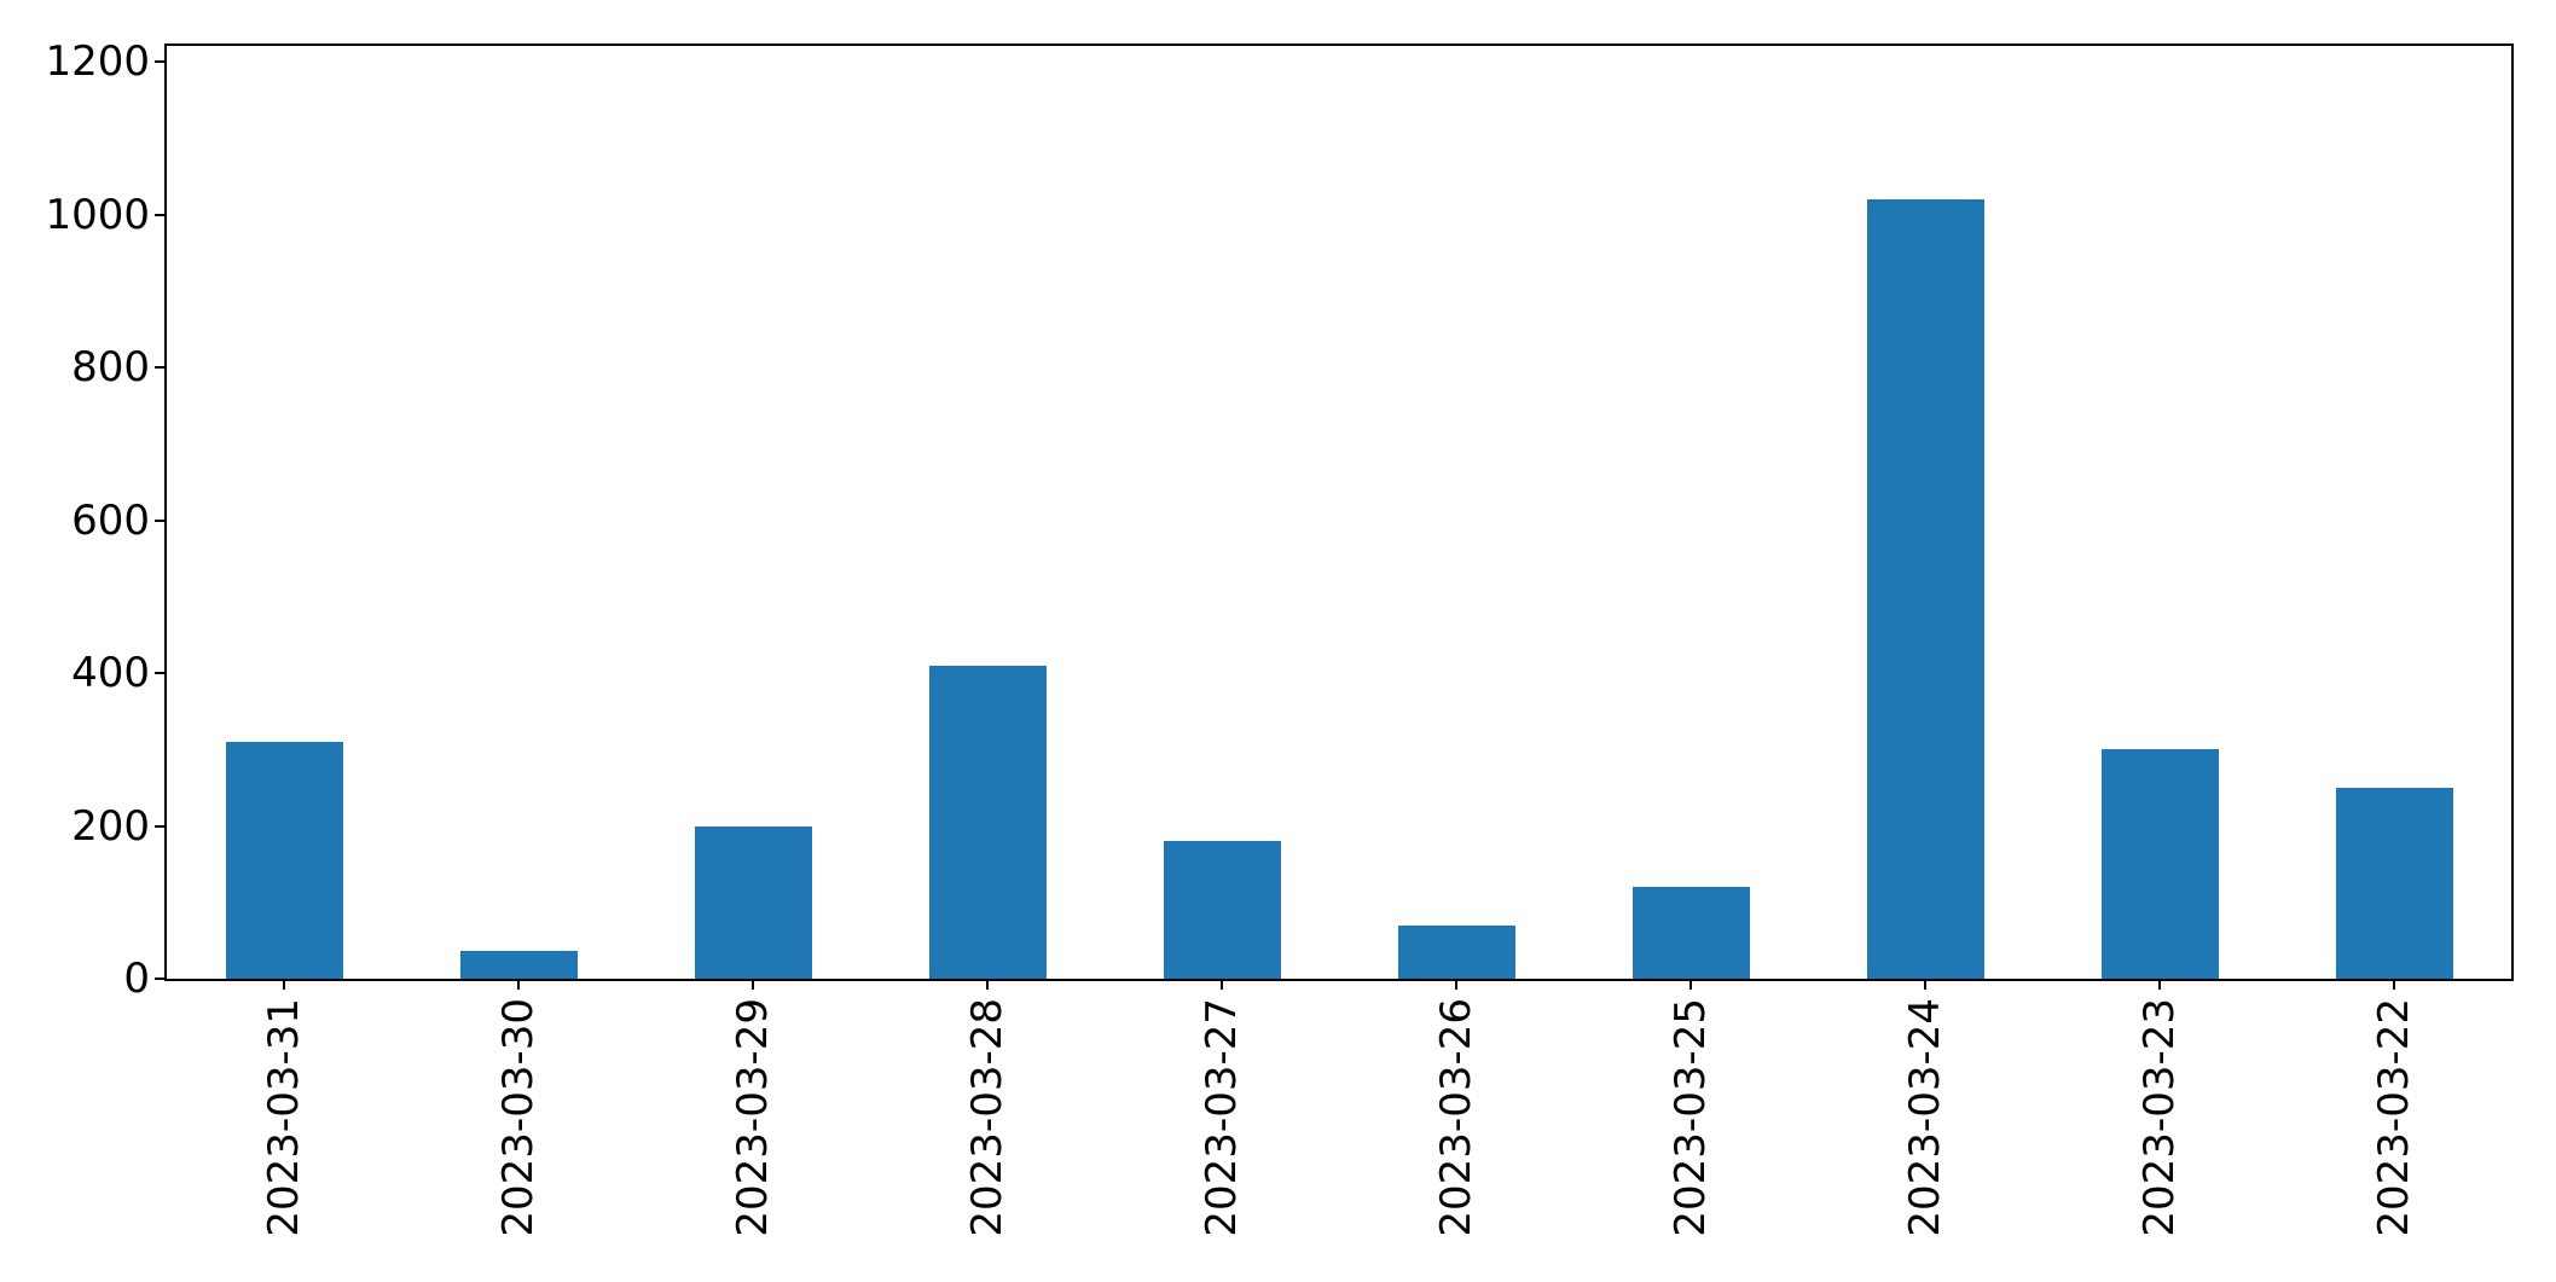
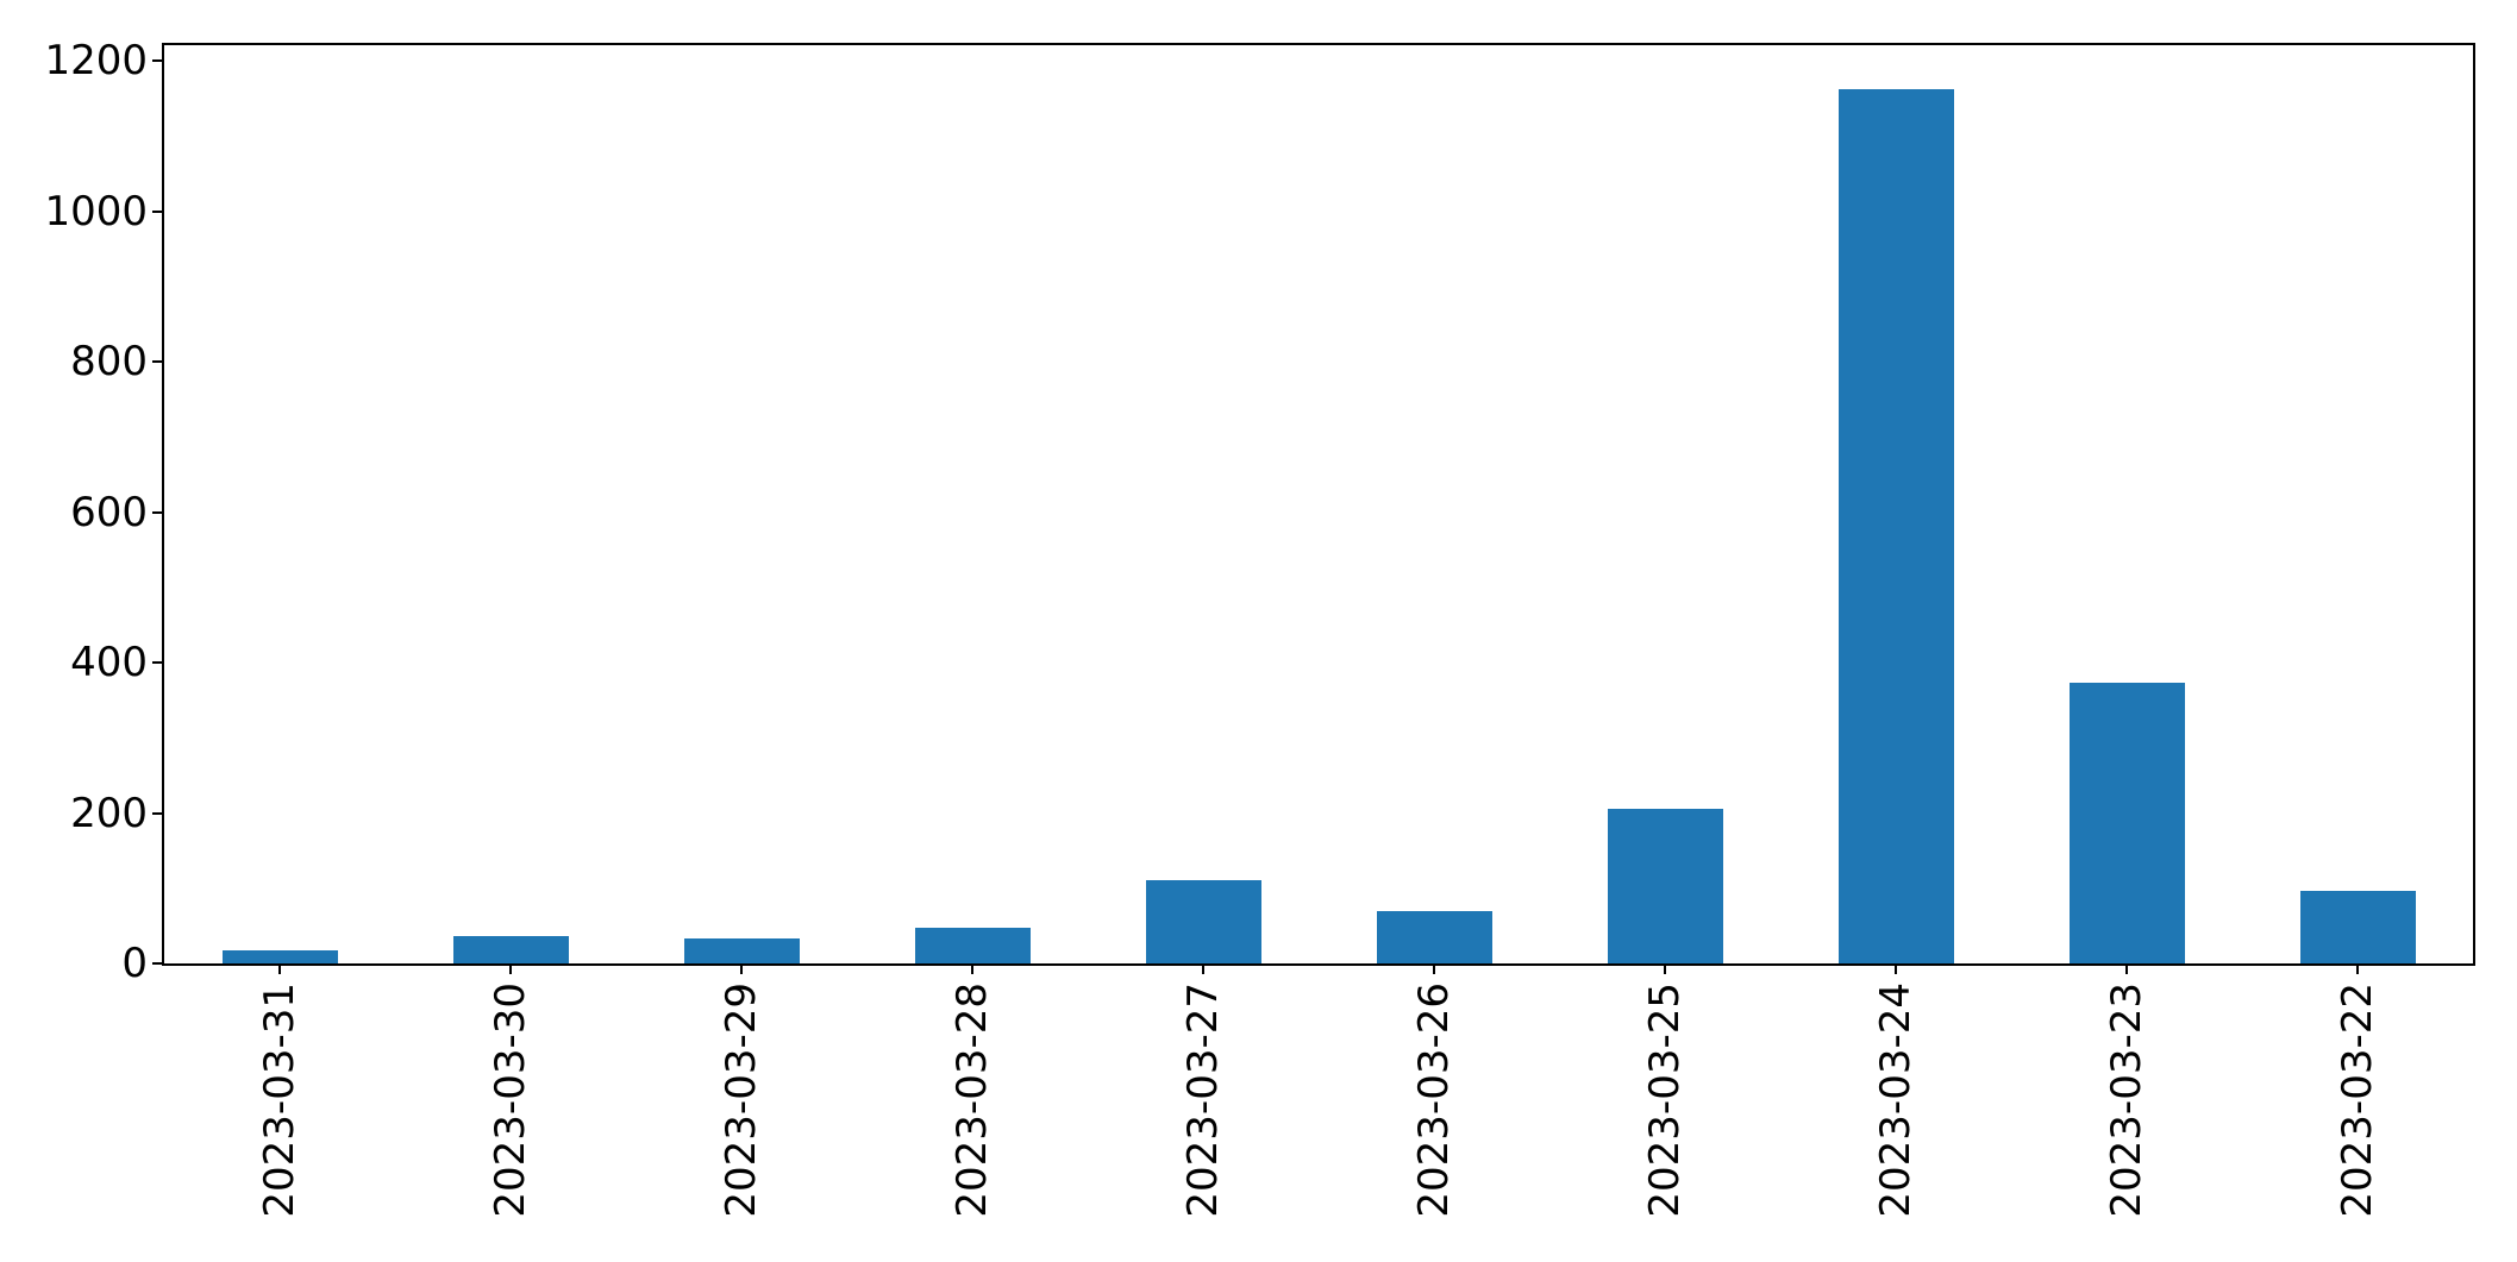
2023-03-31: 310 -> 20
2023-03-29: 200 -> 30
2023-03-28: 410 -> 50
2023-03-27: 180 -> 110
2023-03-25: 120 -> 200
2023-03-24: 1020 -> 1160
2023-03-23: 300 -> 370
2023-03-22: 250 -> 100
